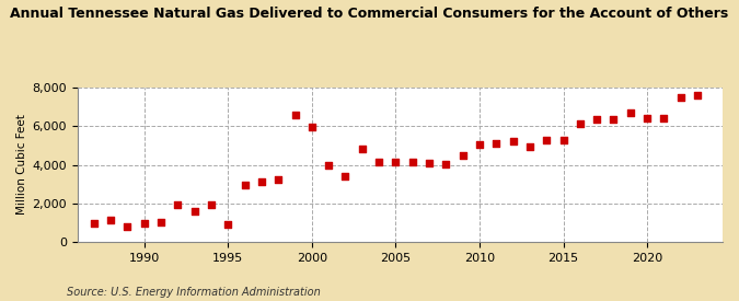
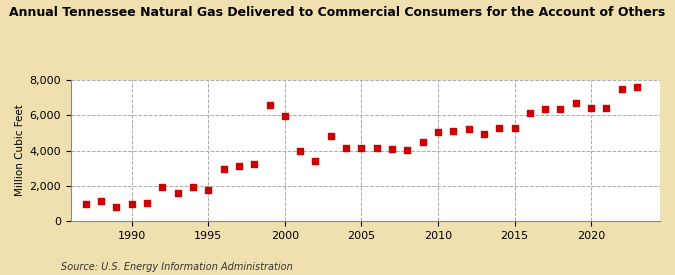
1995: 900 -> 1,800
